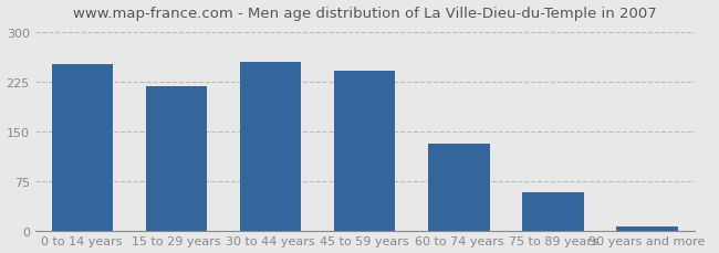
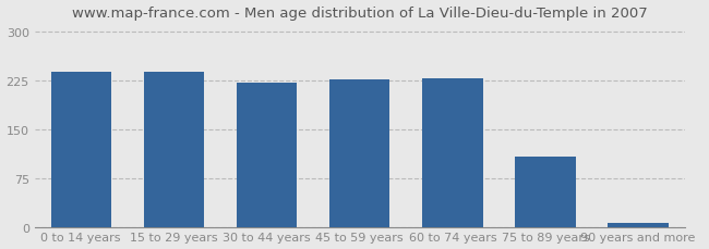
0 to 14 years: 252 -> 238
15 to 29 years: 218 -> 238
30 to 44 years: 255 -> 222
45 to 59 years: 242 -> 226
60 to 74 years: 132 -> 228
75 to 89 years: 58 -> 108
